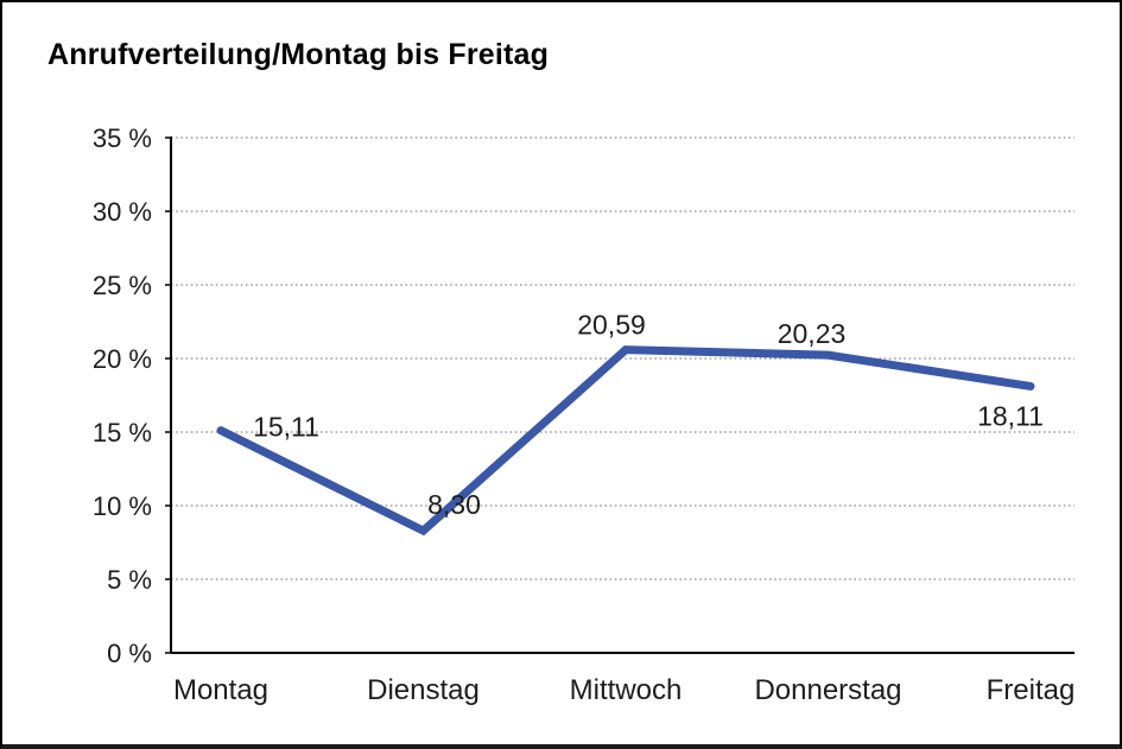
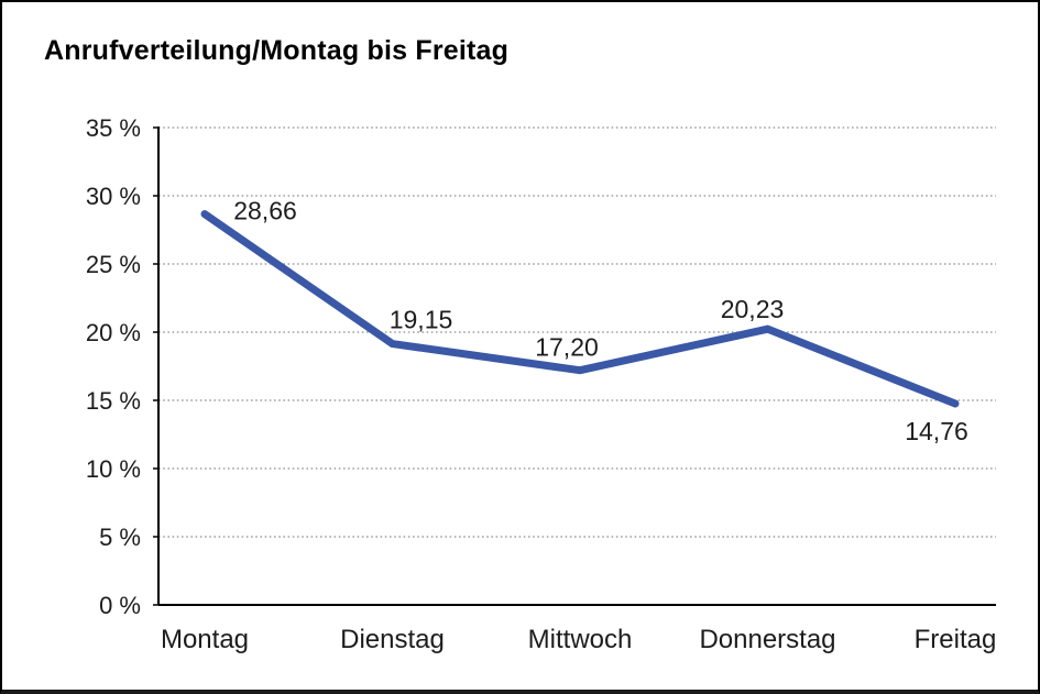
Montag: 15,11 -> 28,66
Dienstag: 8,30 -> 19,15
Mittwoch: 20,59 -> 17,20
Freitag: 18,11 -> 14,76
